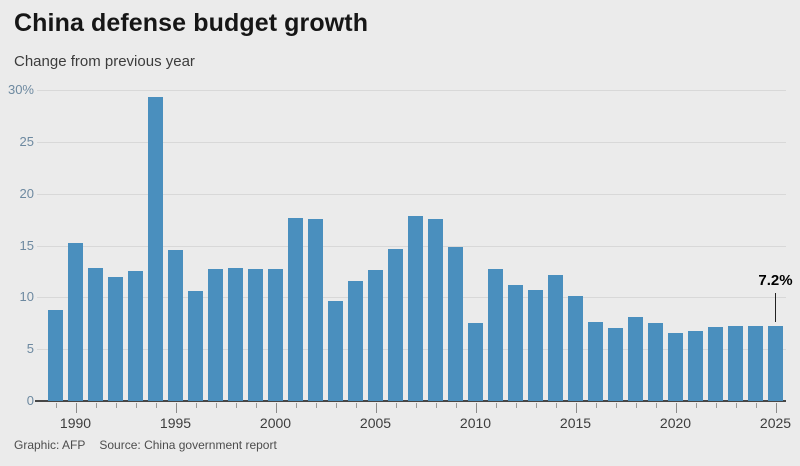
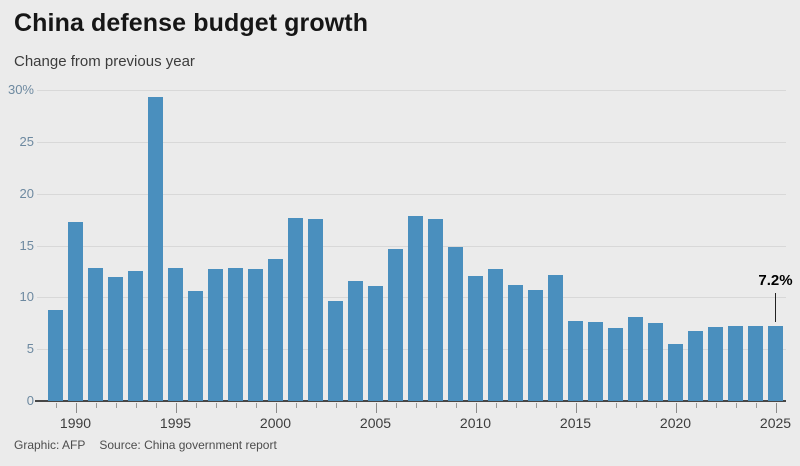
1990: 15.2% -> 17.3%
1995: 14.6% -> 12.8%
2000: 12.7% -> 13.7%
2005: 12.6% -> 11.1%
2010: 7.5% -> 12.1%
2015: 10.1% -> 7.7%
2020: 6.6% -> 5.5%
